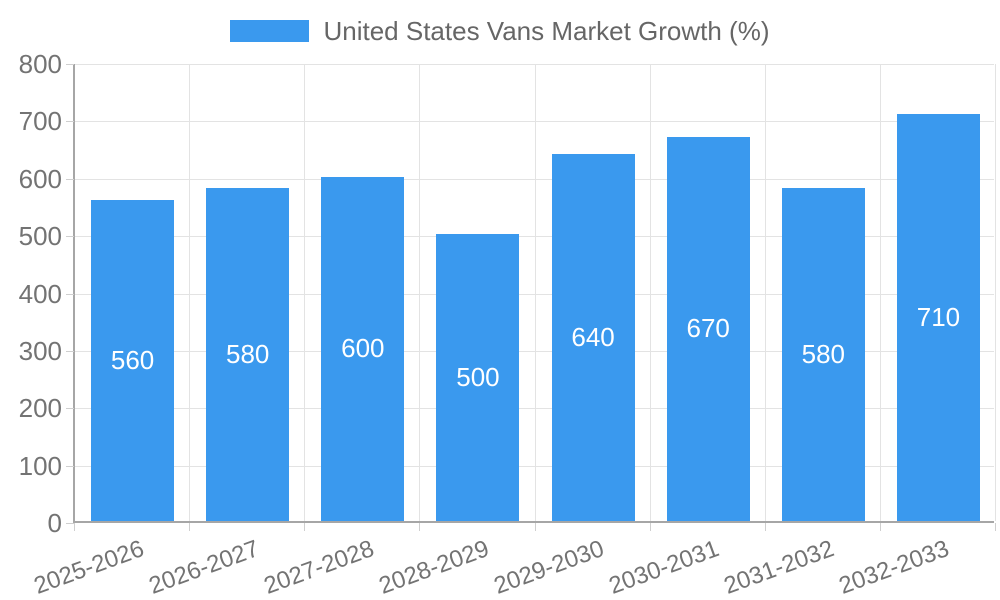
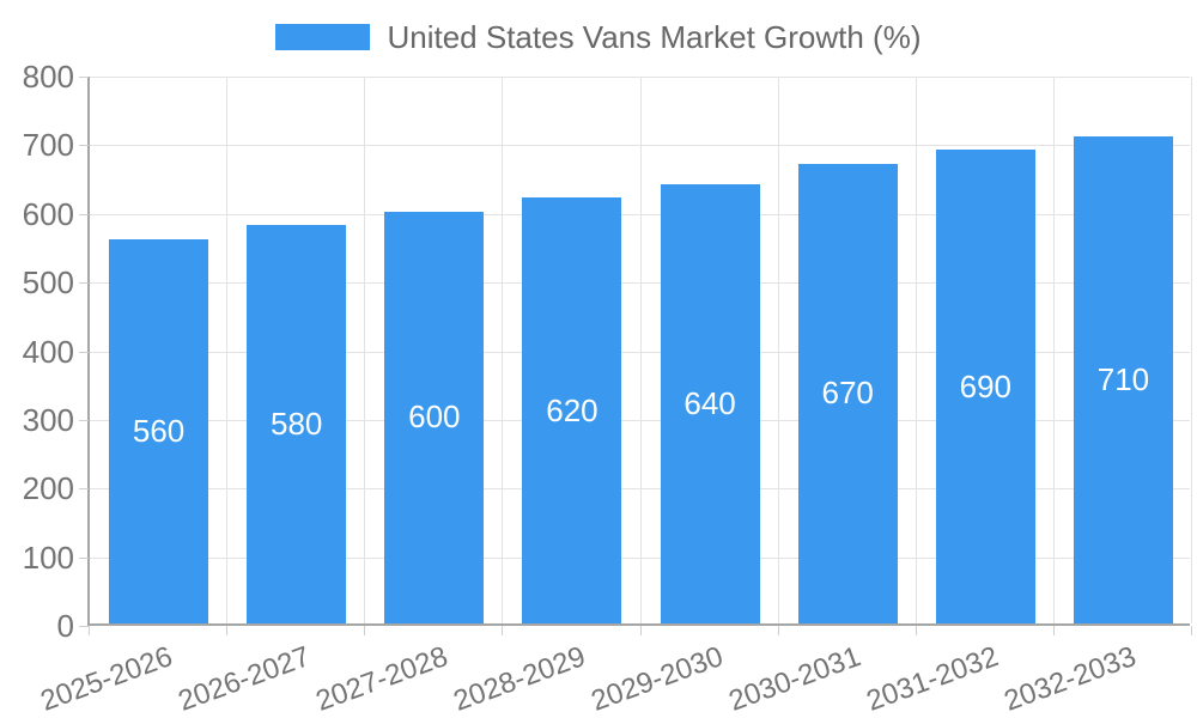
2028-2029: 500 -> 620
2031-2032: 580 -> 690
